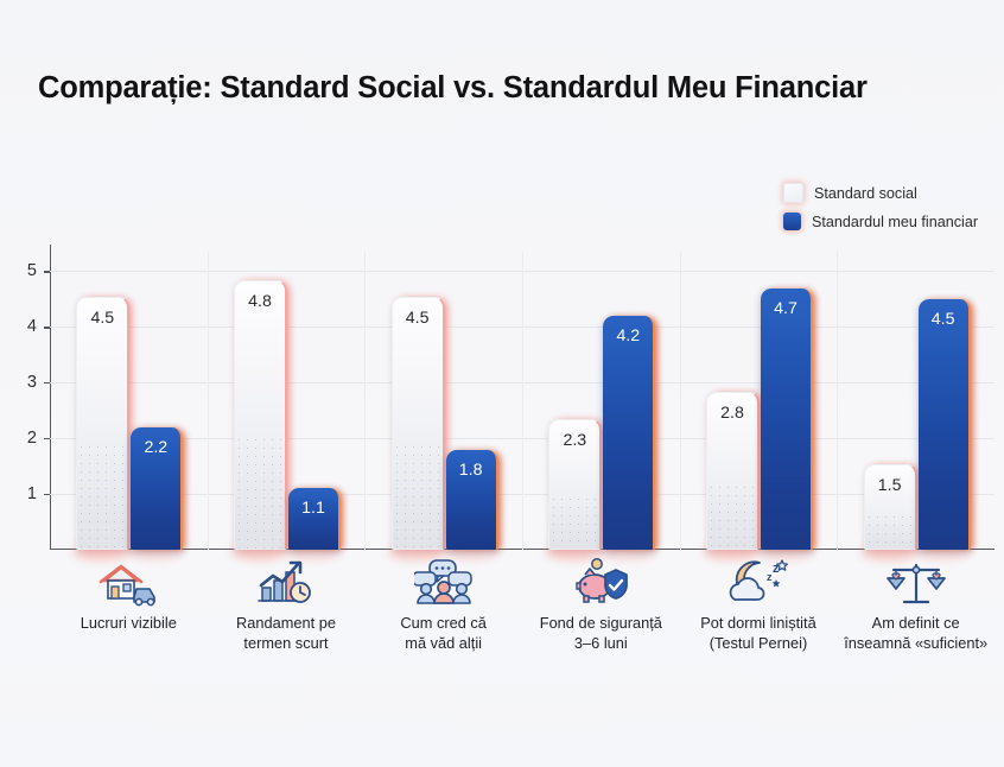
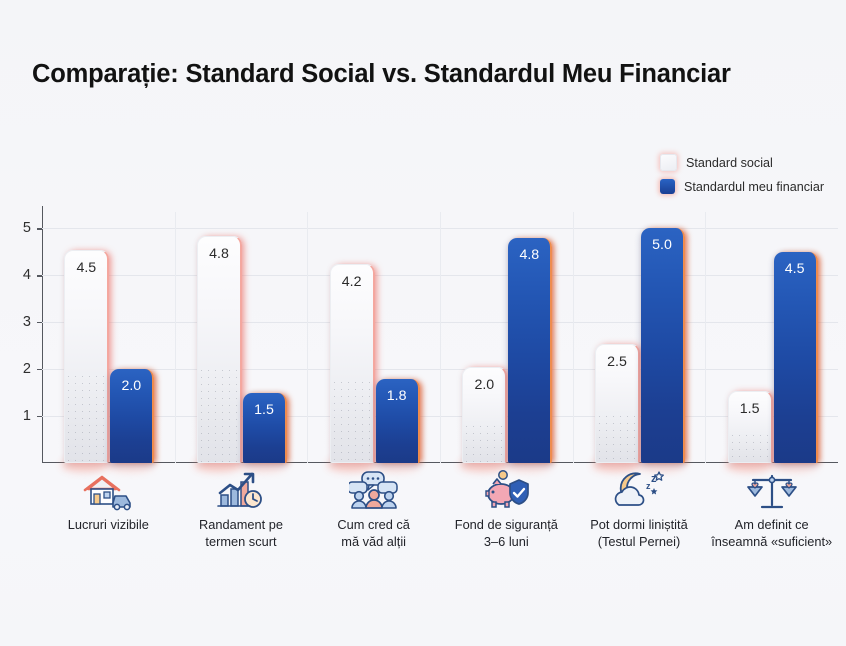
Standardul meu financiar/Lucruri vizibile: 2.2 -> 2.0
Standardul meu financiar/Randament pe termen scurt: 1.1 -> 1.5
Standard social/Cum cred că mă văd alții: 4.5 -> 4.2
Standard social/Fond de siguranță 3–6 luni: 2.3 -> 2.0
Standardul meu financiar/Fond de siguranță 3–6 luni: 4.2 -> 4.8
Standard social/Pot dormi liniștită (Testul Pernei): 2.8 -> 2.5
Standardul meu financiar/Pot dormi liniștită (Testul Pernei): 4.7 -> 5.0
